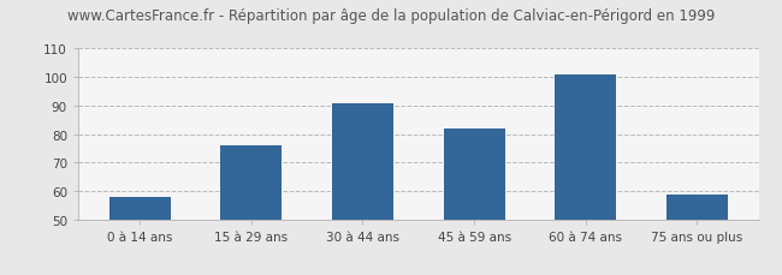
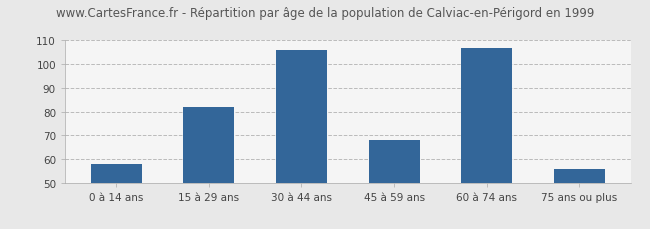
15 à 29 ans: 76 -> 82
30 à 44 ans: 91 -> 106
45 à 59 ans: 82 -> 68
60 à 74 ans: 101 -> 107
75 ans ou plus: 59 -> 56
